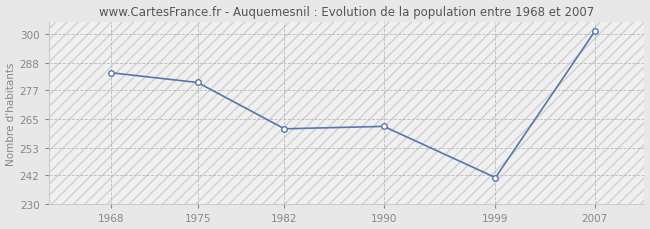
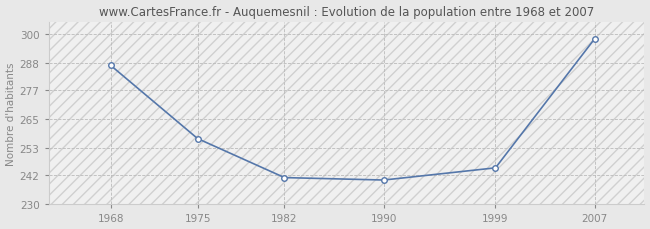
1968: 284 -> 287
1975: 280 -> 257
1982: 261 -> 241
1990: 262 -> 240
1999: 241 -> 245
2007: 301 -> 298
